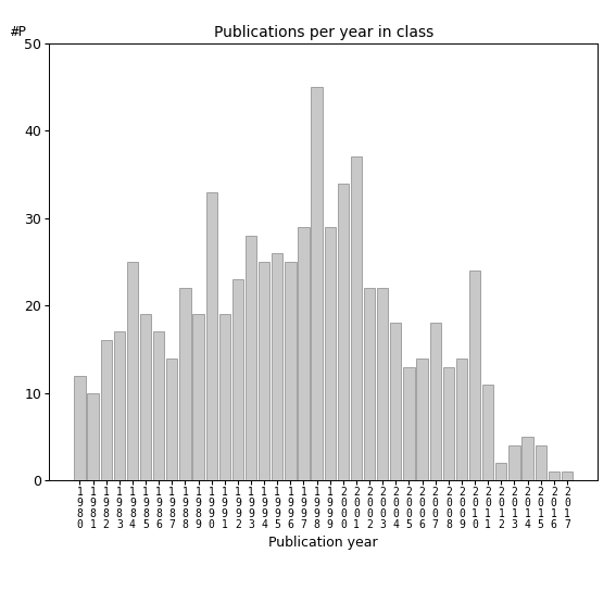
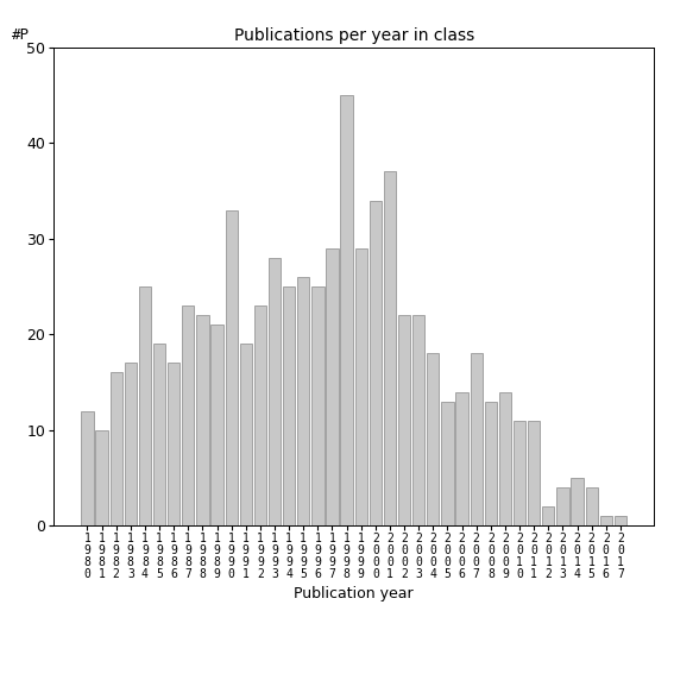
1 9 8 7: 14 -> 23
1 9 8 9: 19 -> 21
2 0 1 0: 24 -> 11
